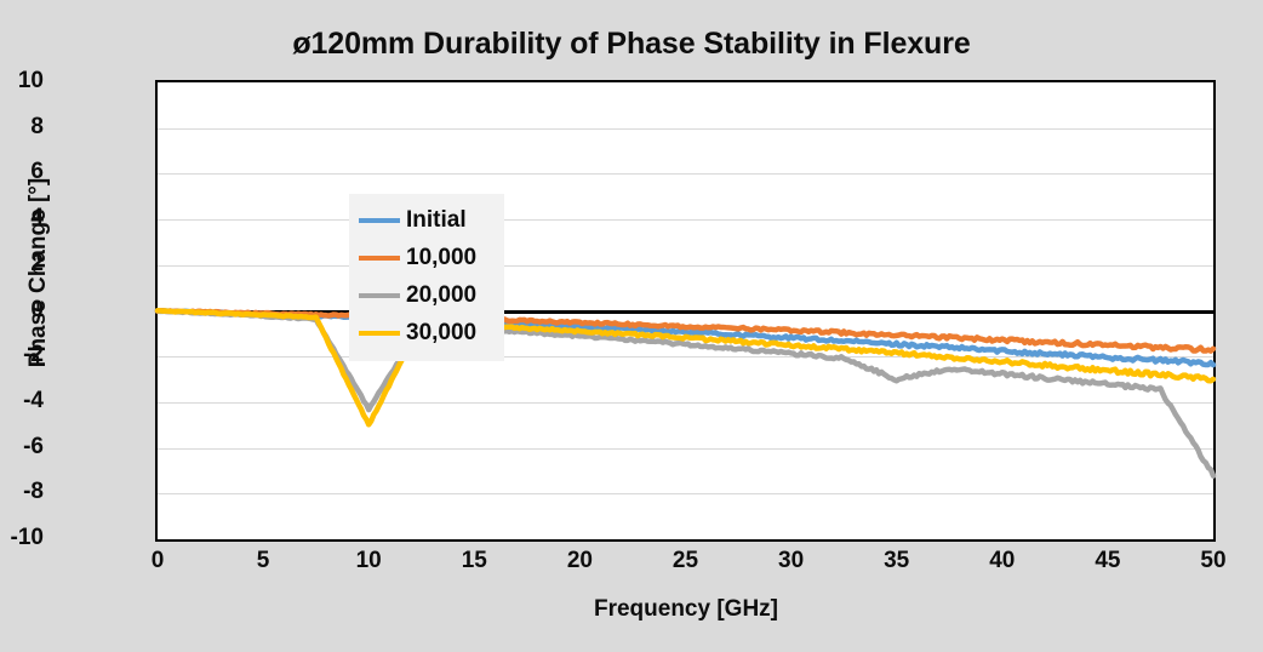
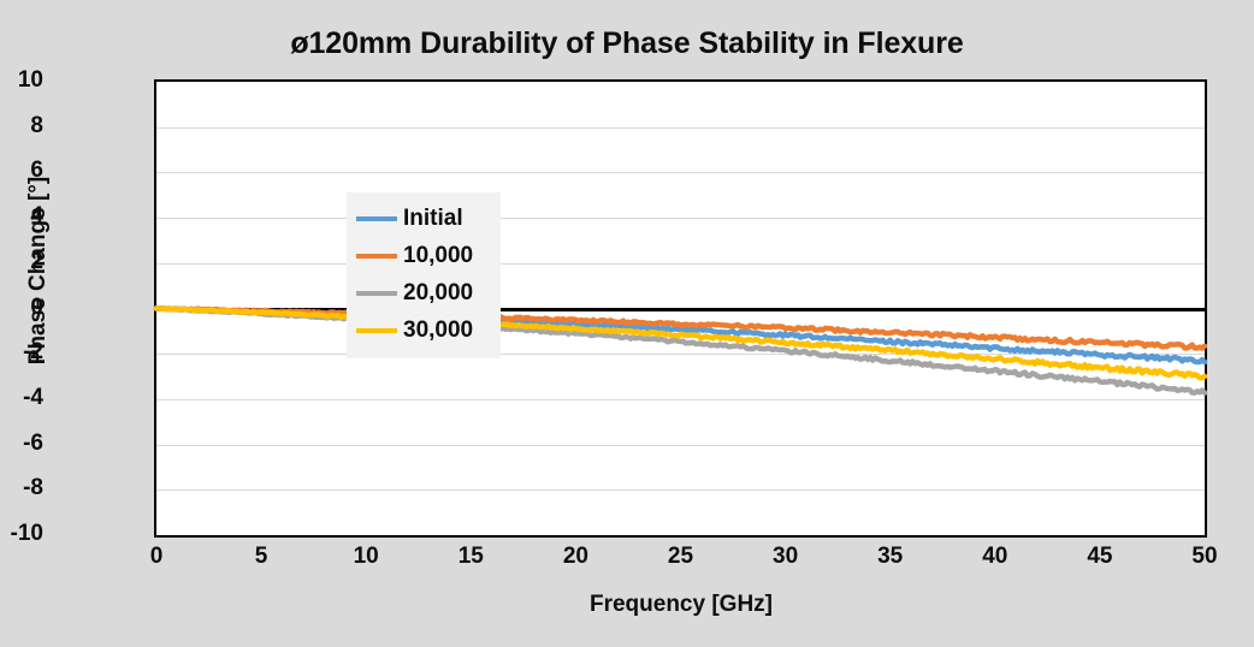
20,000/10: -4.3 -> -0.5
30,000/10: -5.0 -> -0.4
20,000/35: -3.0 -> -2.3
20,000/50: -7.2 -> -3.7
